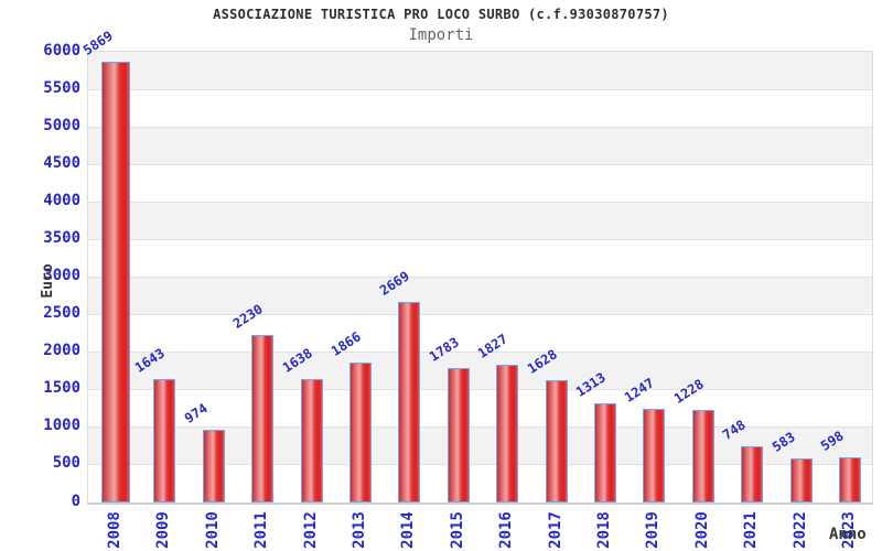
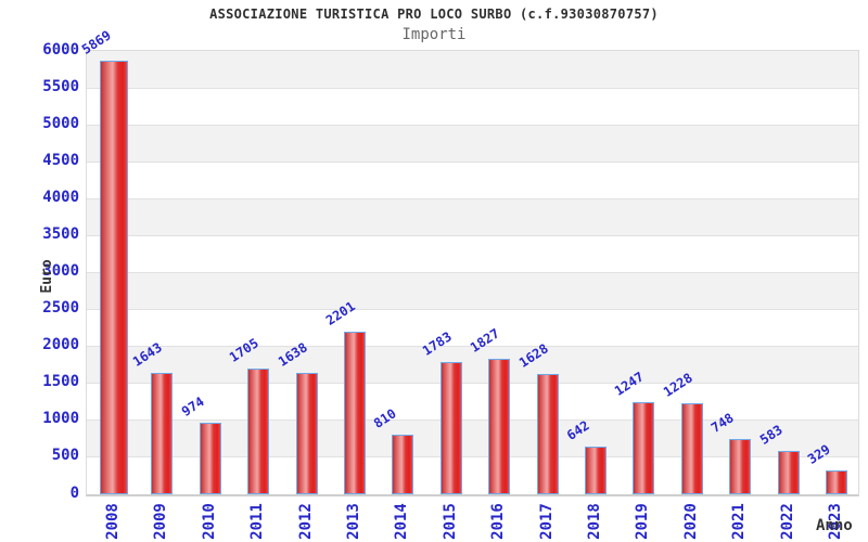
2011: 2230 -> 1705
2013: 1866 -> 2201
2014: 2669 -> 810
2018: 1313 -> 642
2023: 598 -> 329
